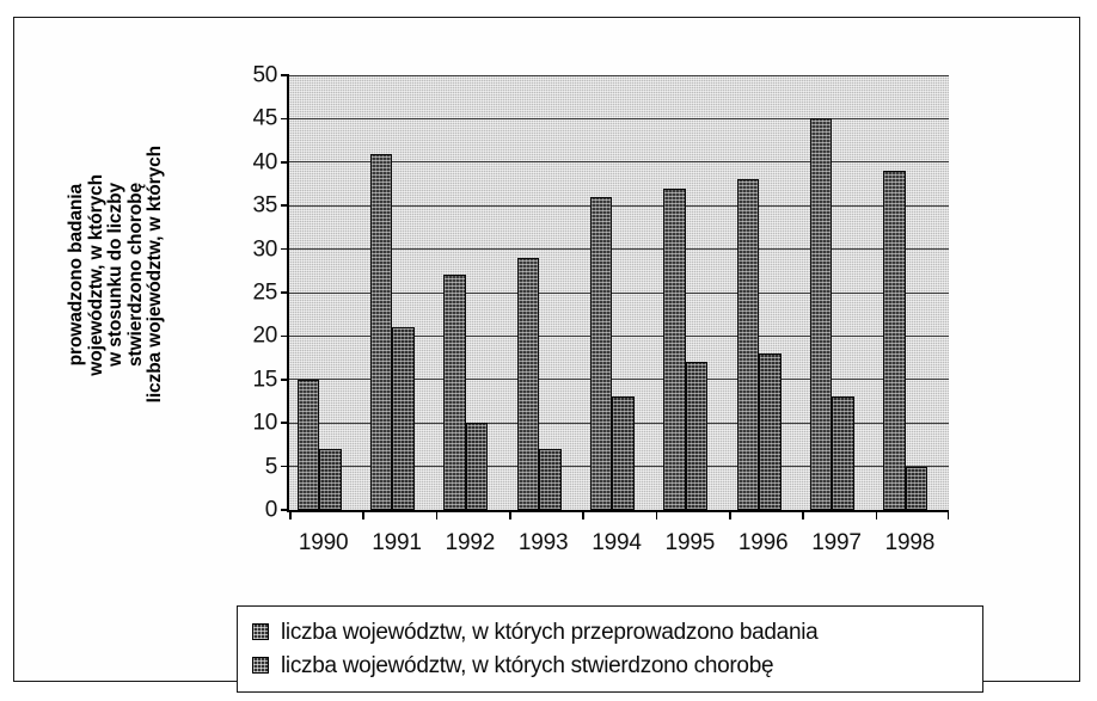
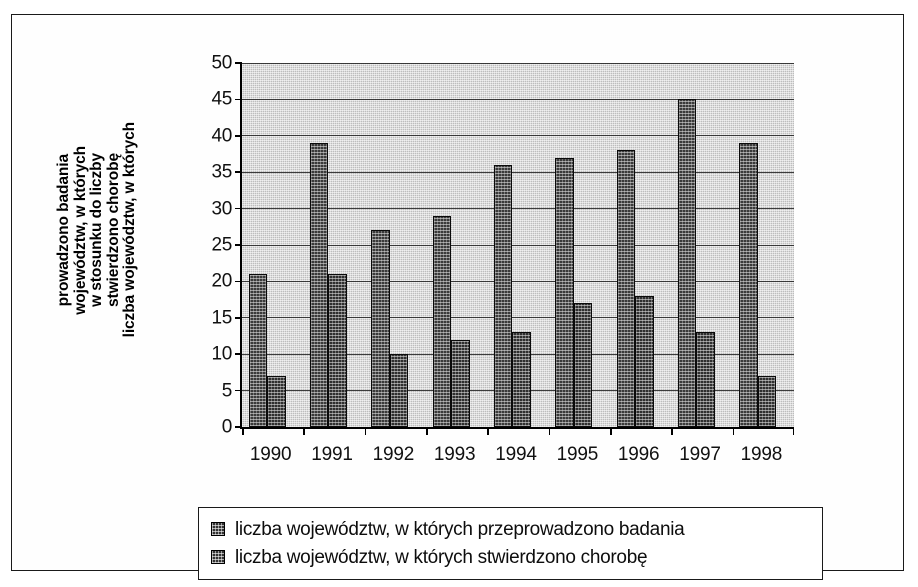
liczba województw, w których przeprowadzono badania/1990: 15 -> 21
liczba województw, w których przeprowadzono badania/1991: 41 -> 39
liczba województw, w których stwierdzono chorobę/1993: 7 -> 12
liczba województw, w których stwierdzono chorobę/1998: 5 -> 7
